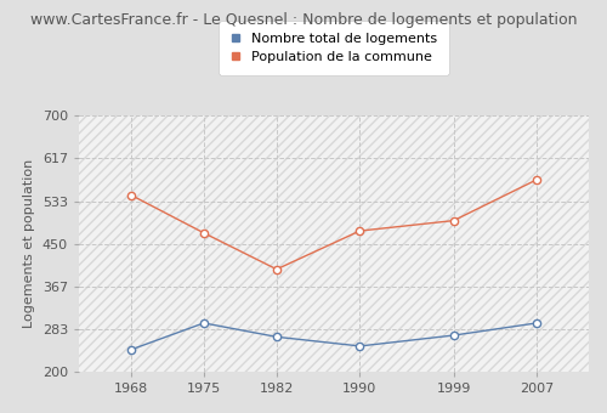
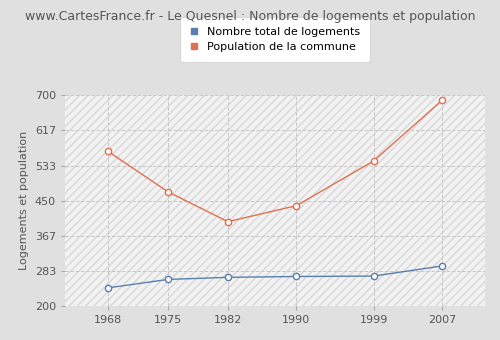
Population de la commune/1968: 545 -> 567
Nombre total de logements/1975: 295 -> 263
Nombre total de logements/1990: 250 -> 270
Population de la commune/1990: 475 -> 438
Population de la commune/1999: 495 -> 544
Population de la commune/2007: 575 -> 688
